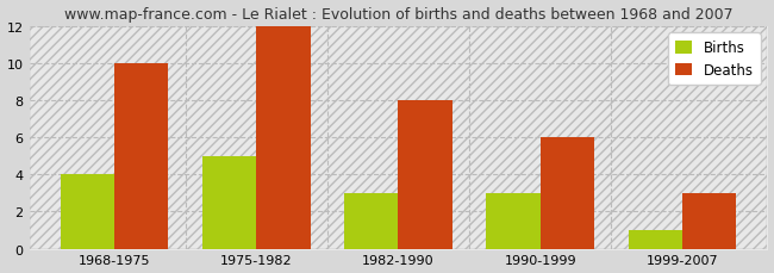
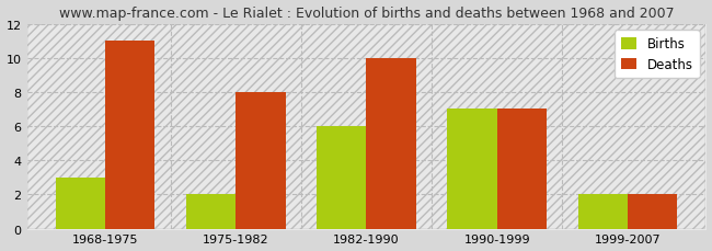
Births/1968-1975: 4 -> 3
Deaths/1968-1975: 10 -> 11
Births/1975-1982: 5 -> 2
Deaths/1975-1982: 12 -> 8
Births/1982-1990: 3 -> 6
Deaths/1982-1990: 8 -> 10
Births/1990-1999: 3 -> 7
Deaths/1990-1999: 6 -> 7
Births/1999-2007: 1 -> 2
Deaths/1999-2007: 3 -> 2
